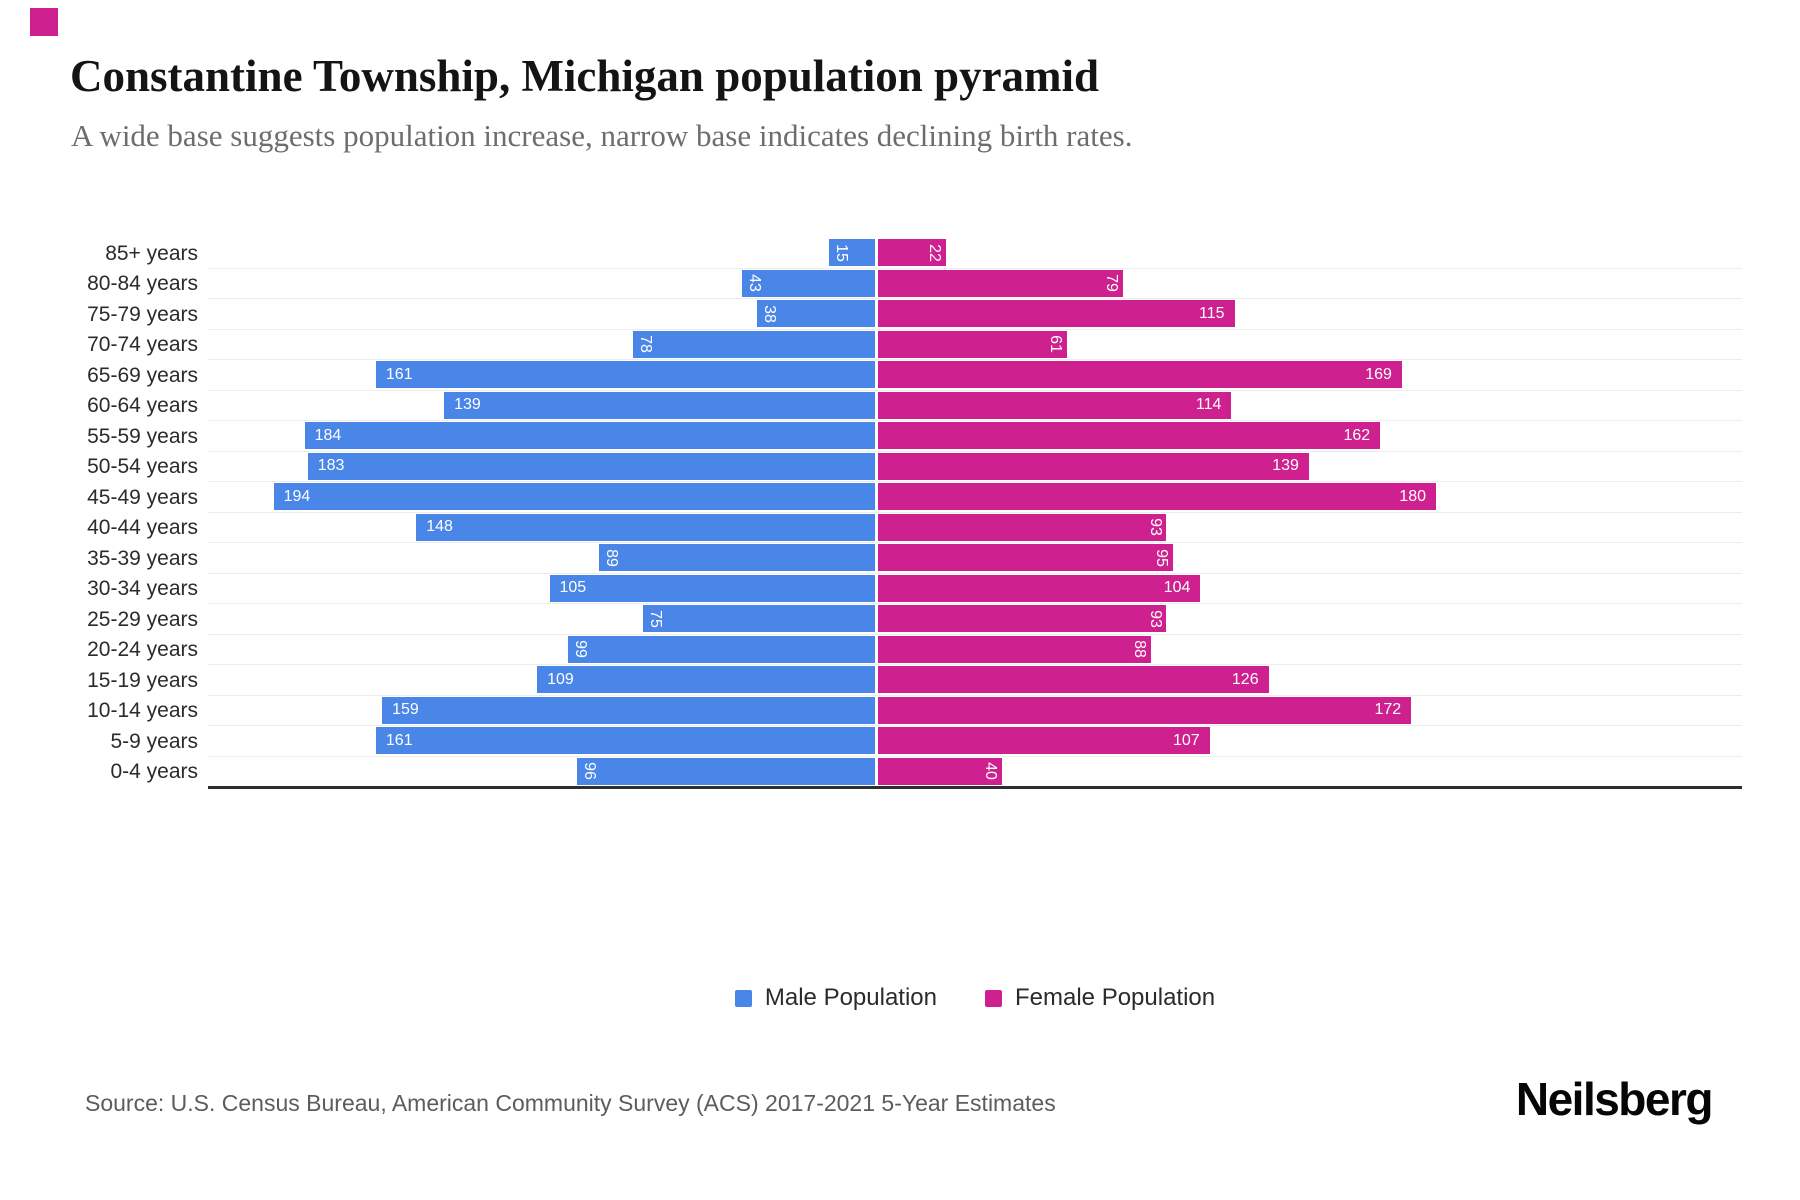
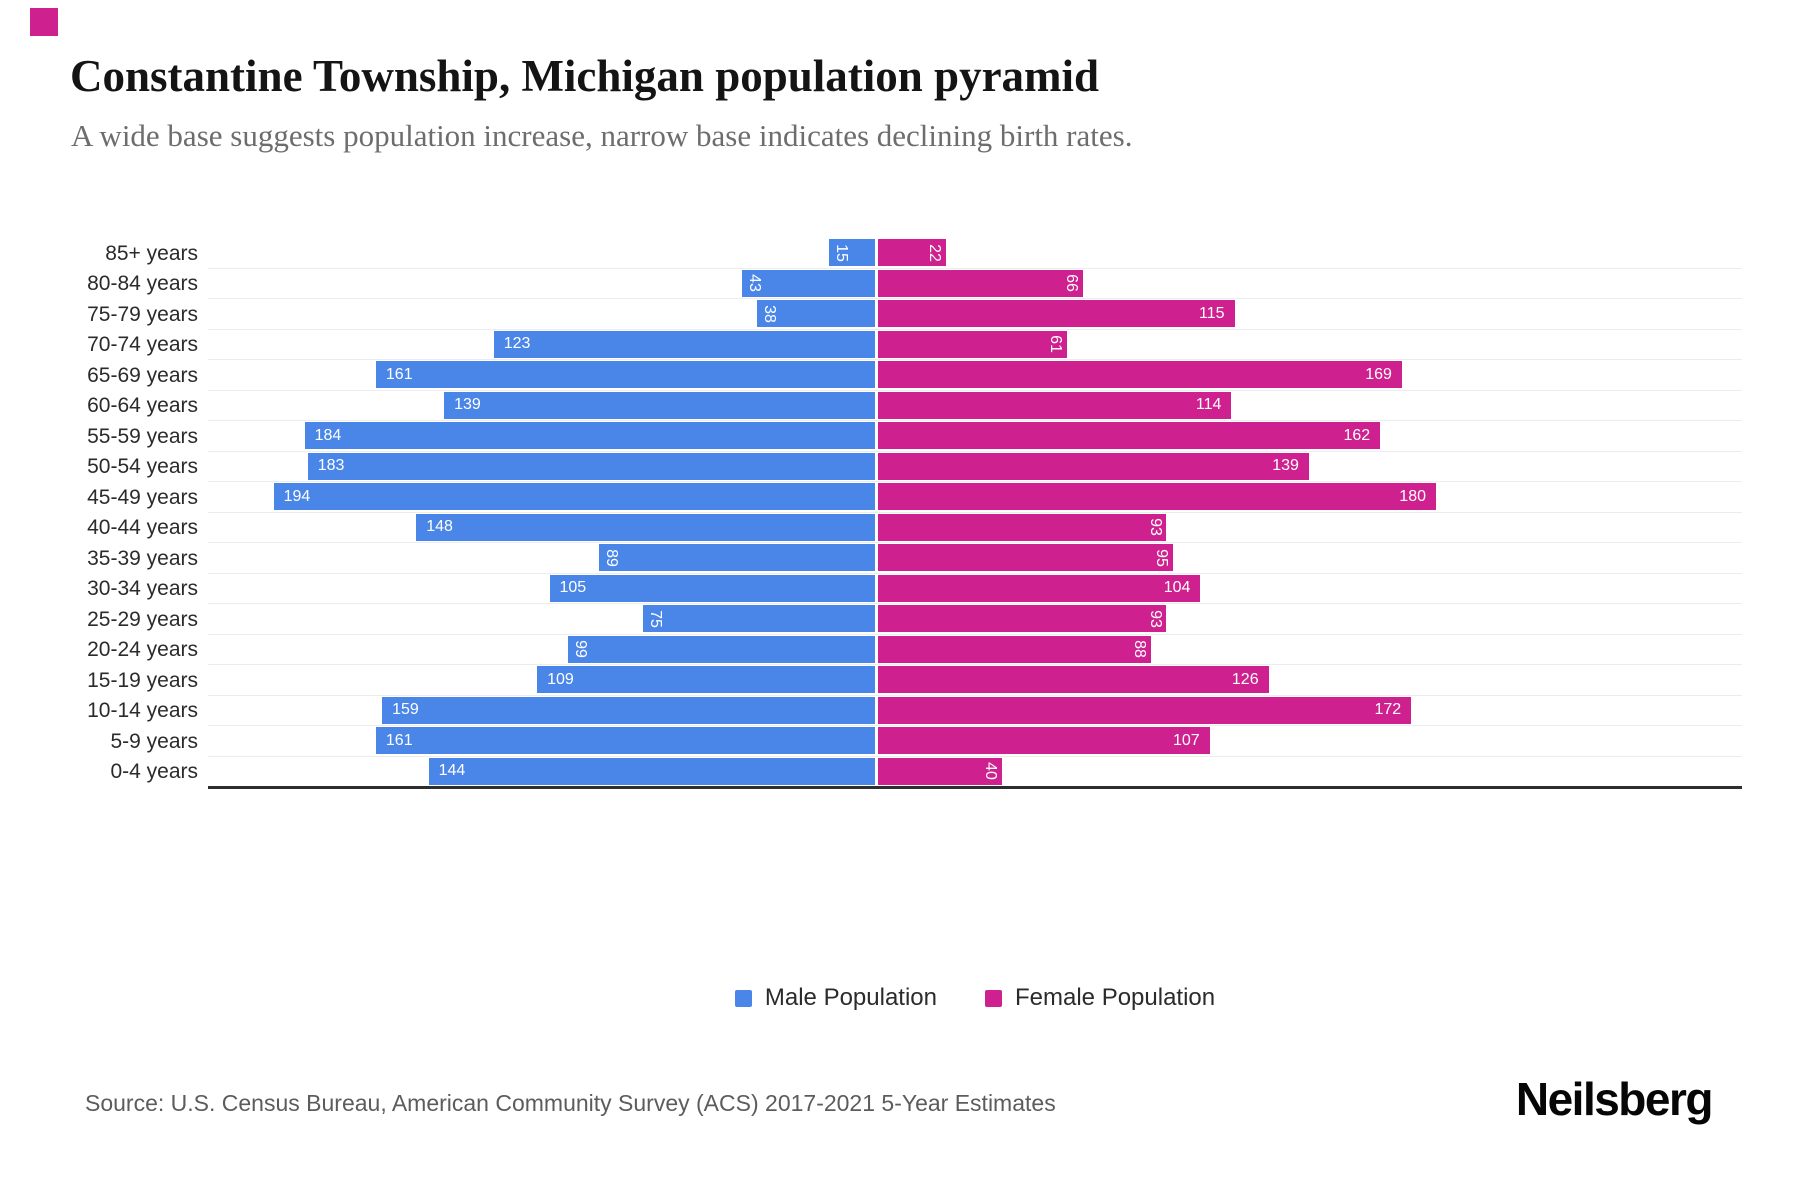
Female Population/80-84 years: 79 -> 66
Male Population/70-74 years: 78 -> 123
Male Population/0-4 years: 96 -> 144
